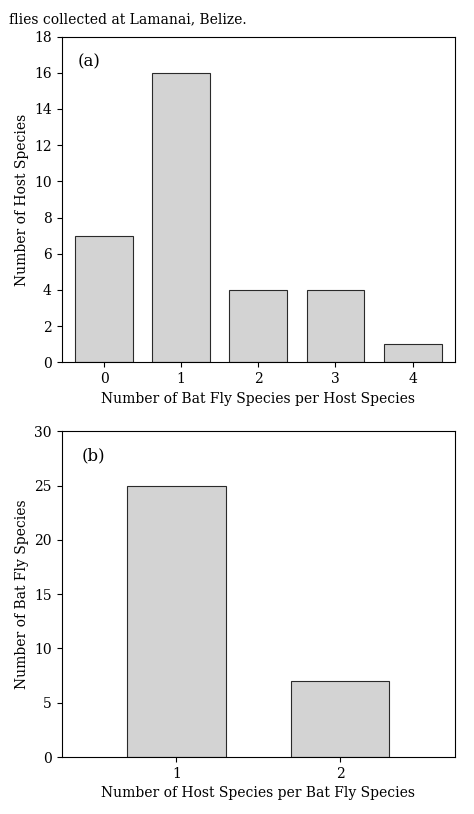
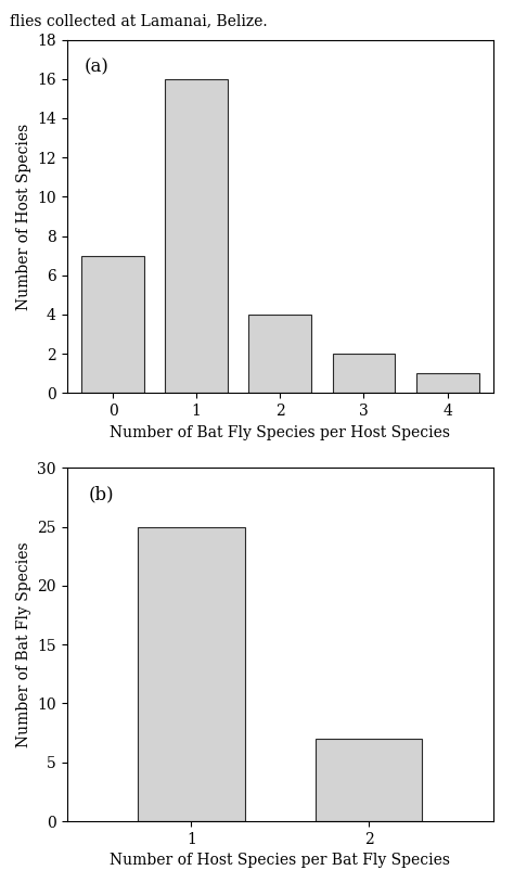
3: 4 -> 2
